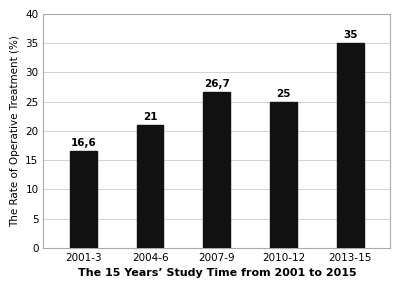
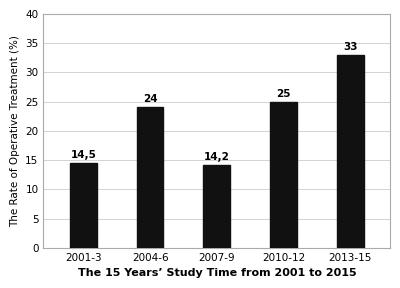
2001-3: 16,6 -> 14,5
2004-6: 21 -> 24
2007-9: 26,7 -> 14,2
2013-15: 35 -> 33
